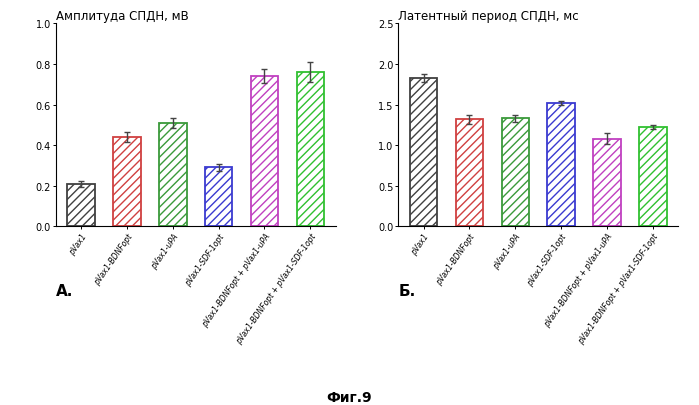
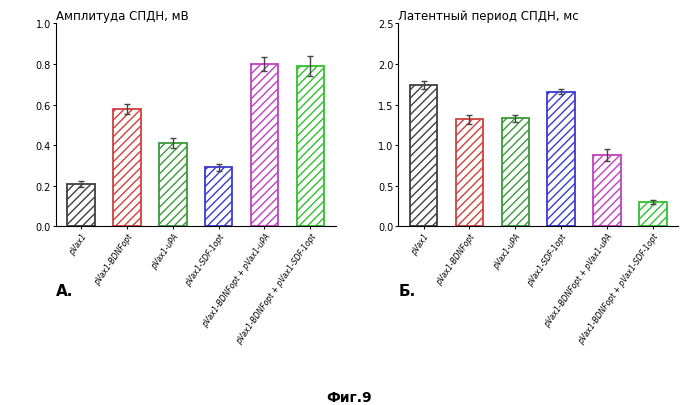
Амплитуда СПДН, мВ/pVax1-BDNFopt: 0.44 -> 0.58
Амплитуда СПДН, мВ/pVax1-uPA: 0.51 -> 0.41
Амплитуда СПДН, мВ/pVax1-BDNFopt + pVax1-uPA: 0.74 -> 0.80
Амплитуда СПДН, мВ/pVax1-BDNFopt + pVax1-SDF-1opt: 0.76 -> 0.79
Латентный период СПДН, мс/pVax1: 1.83 -> 1.74
Латентный период СПДН, мс/pVax1-SDF-1opt: 1.52 -> 1.66
Латентный период СПДН, мс/pVax1-BDNFopt + pVax1-uPA: 1.08 -> 0.88
Латентный период СПДН, мс/pVax1-BDNFopt + pVax1-SDF-1opt: 1.22 -> 0.30
